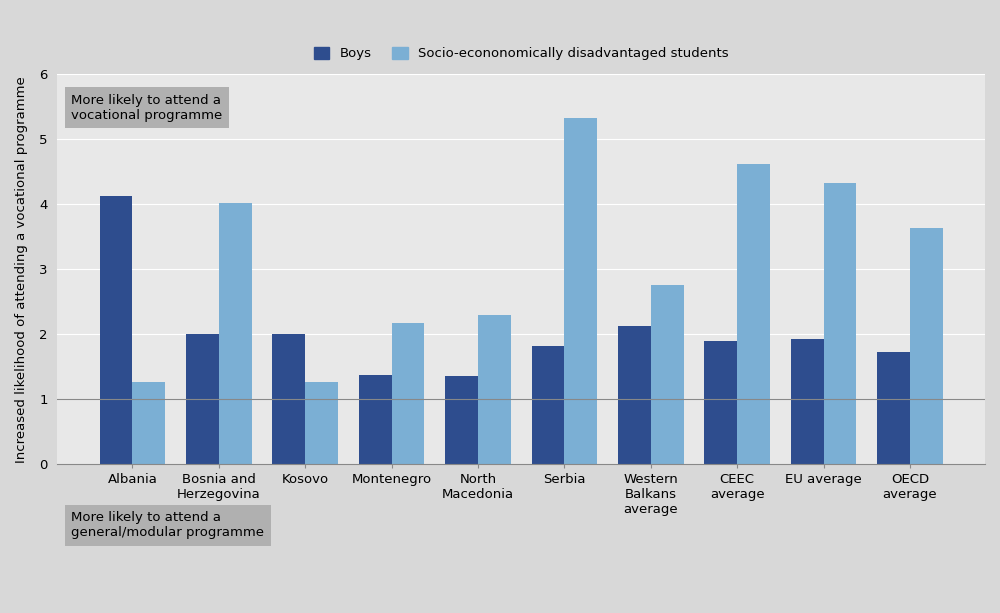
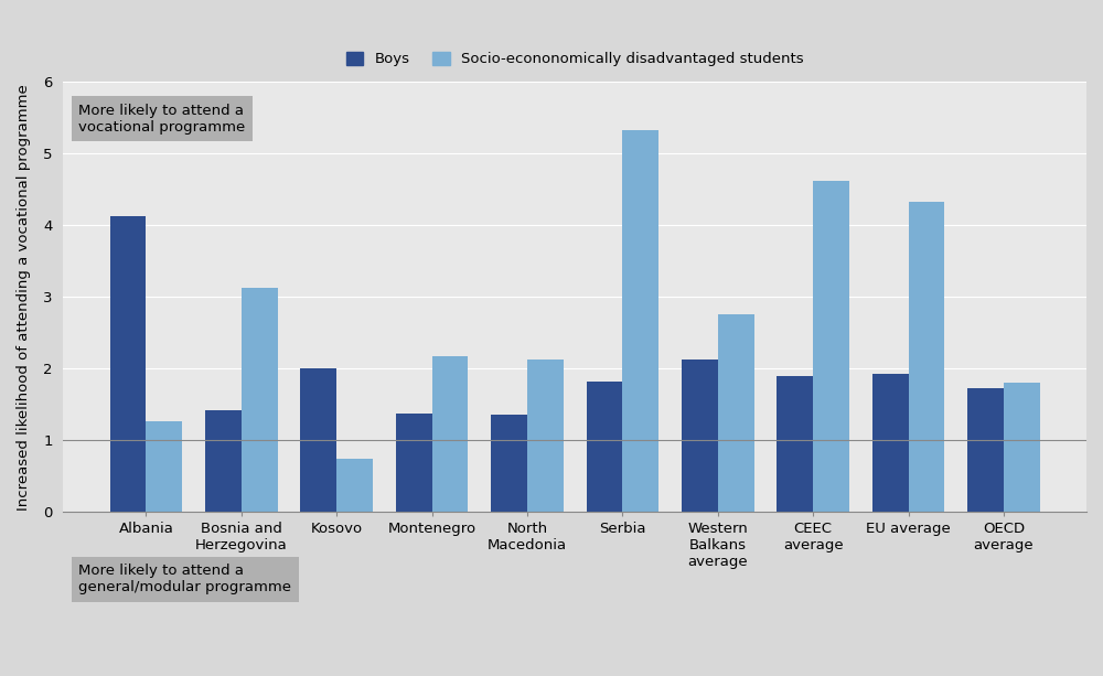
Boys/Bosnia and Herzegovina: 2.00 -> 1.42
Socio-econonomically disadvantaged students/Bosnia and Herzegovina: 4.01 -> 3.12
Socio-econonomically disadvantaged students/Kosovo: 1.27 -> 0.74
Socio-econonomically disadvantaged students/North Macedonia: 2.30 -> 2.12
Socio-econonomically disadvantaged students/OECD average: 3.64 -> 1.80
